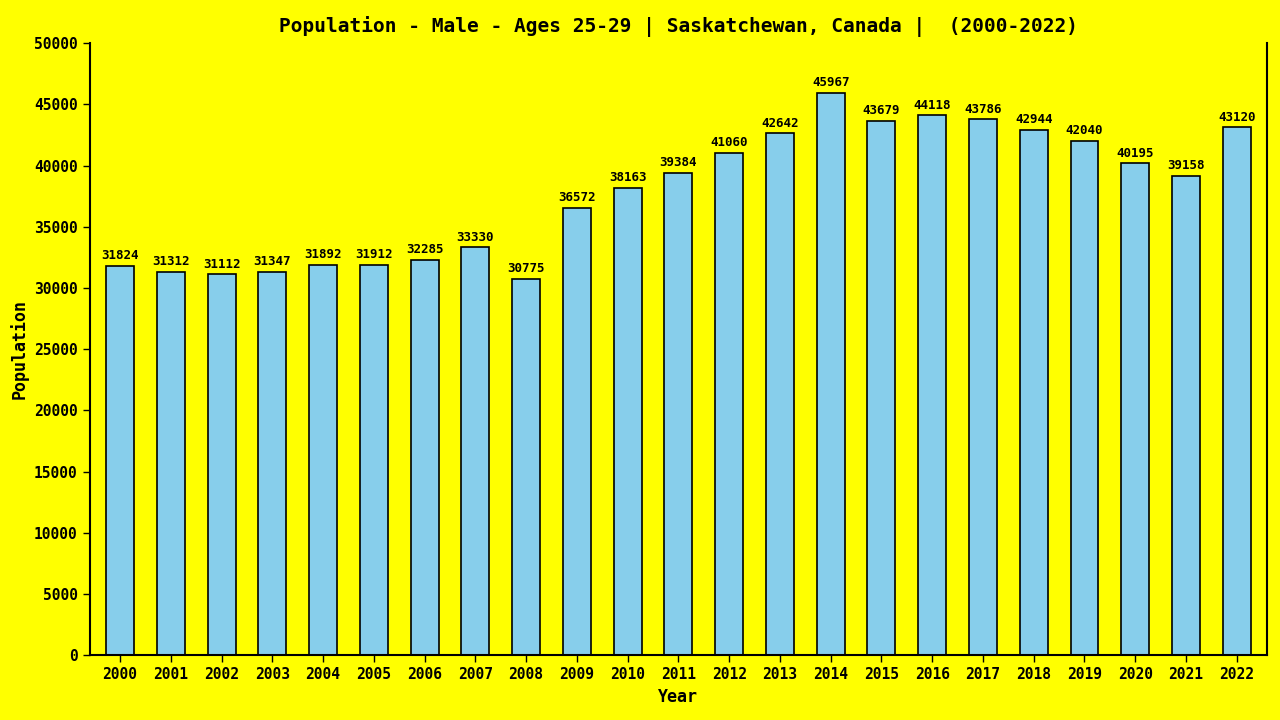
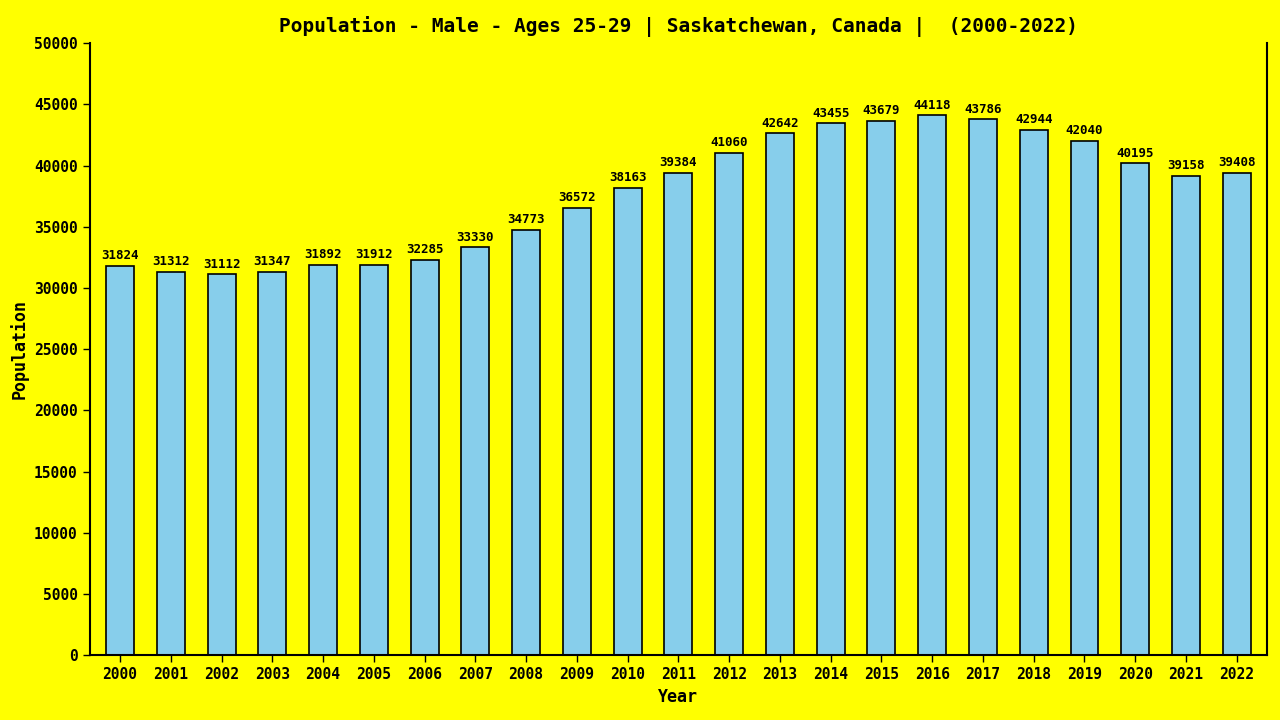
2008: 30775 -> 34773
2014: 45967 -> 43455
2022: 43120 -> 39408
